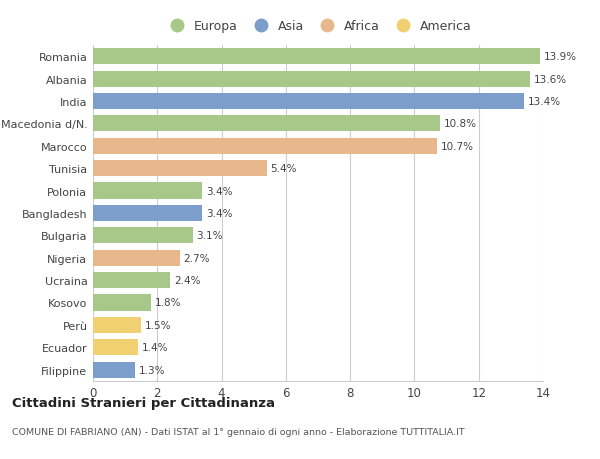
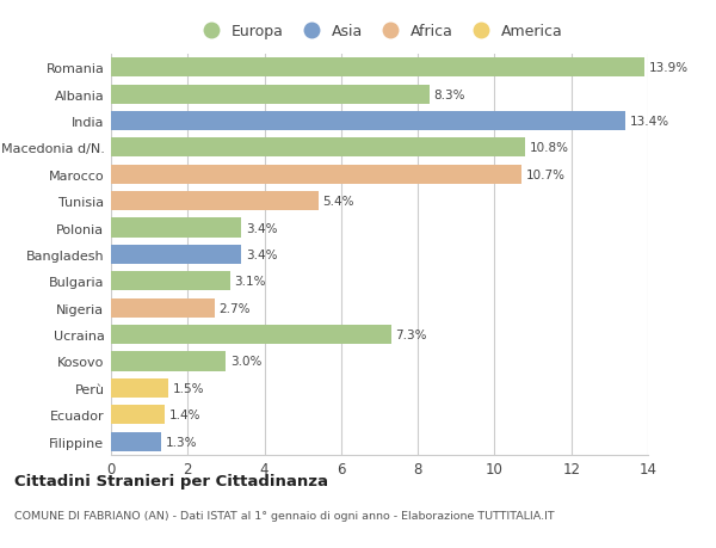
Albania: 13.6% -> 8.3%
Ucraina: 2.4% -> 7.3%
Kosovo: 1.8% -> 3.0%
